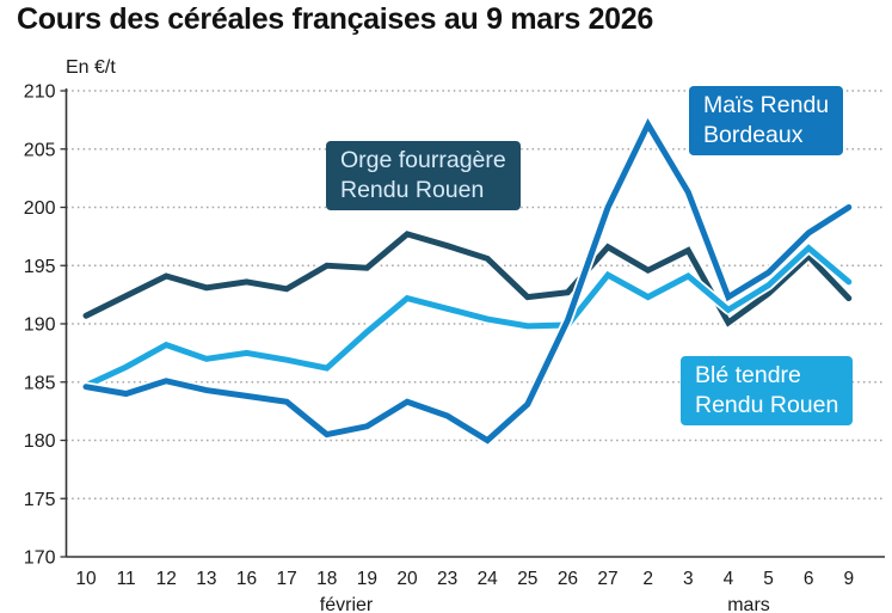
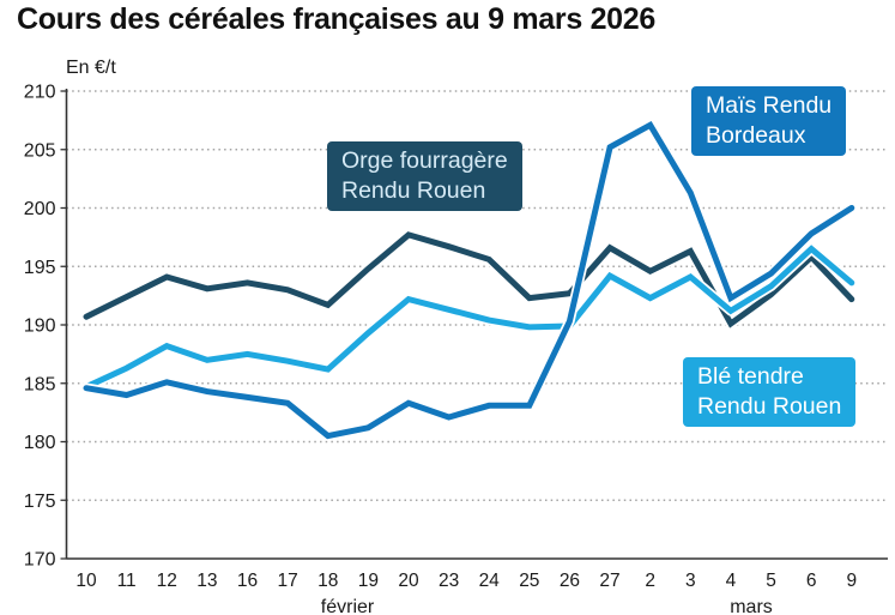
Orge fourragère Rendu Rouen/18: 195 -> 192
Maïs Rendu Bordeaux/24: 180 -> 183
Maïs Rendu Bordeaux/27: 200 -> 205
